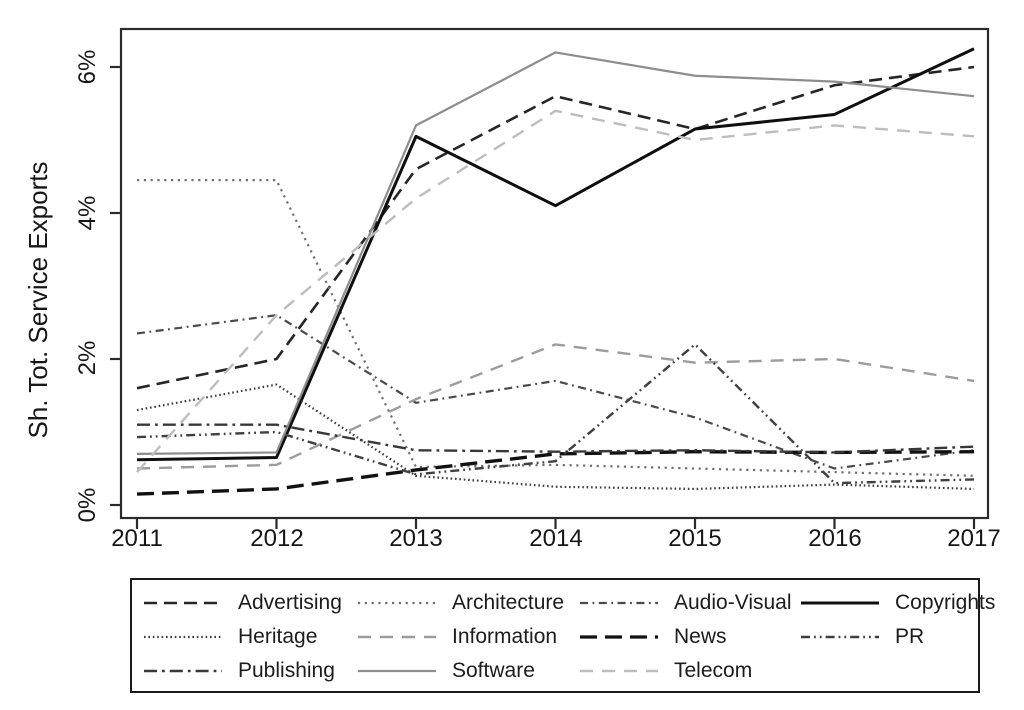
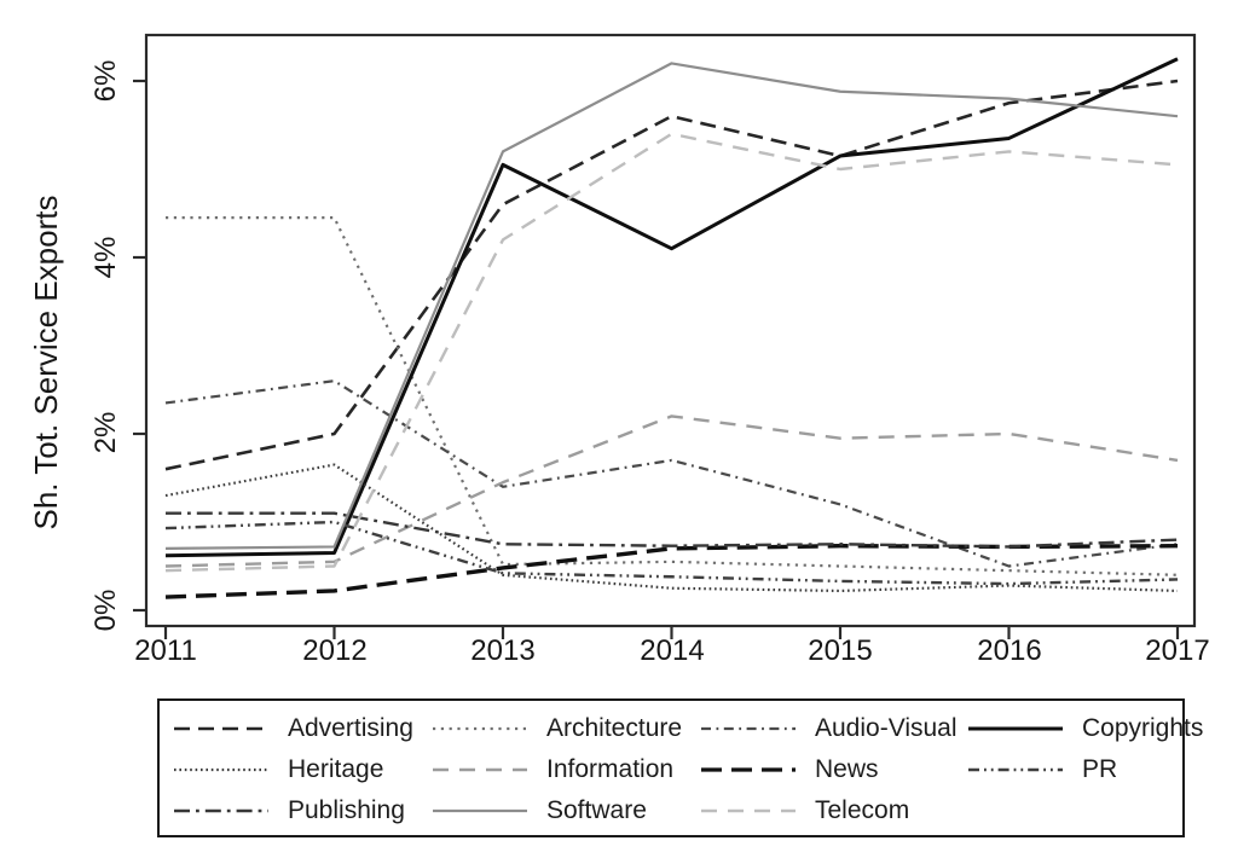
Telecom/2012: 2.6% -> 0.5%
PR/2014: 0.6% -> 0.4%
PR/2015: 2.2% -> 0.3%
